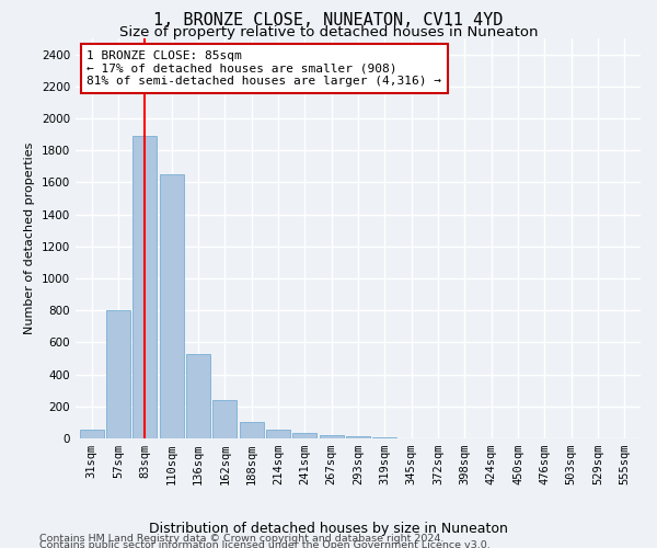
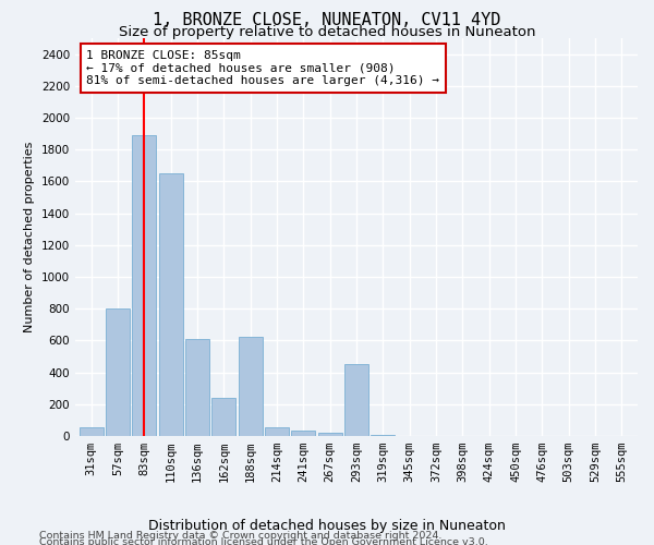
136sqm: 530 -> 610
188sqm: 100 -> 620
293sqm: 20 -> 450
